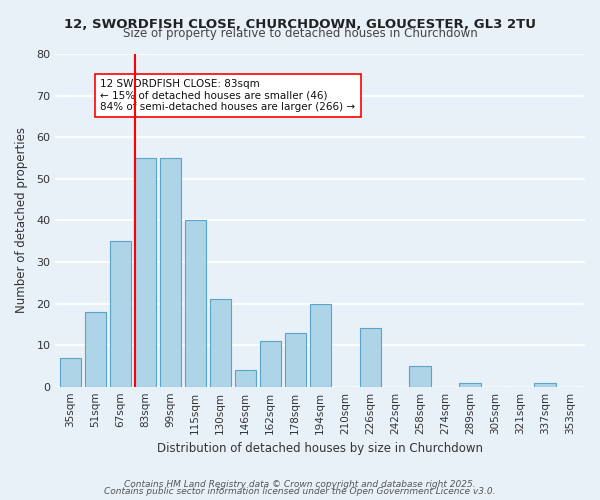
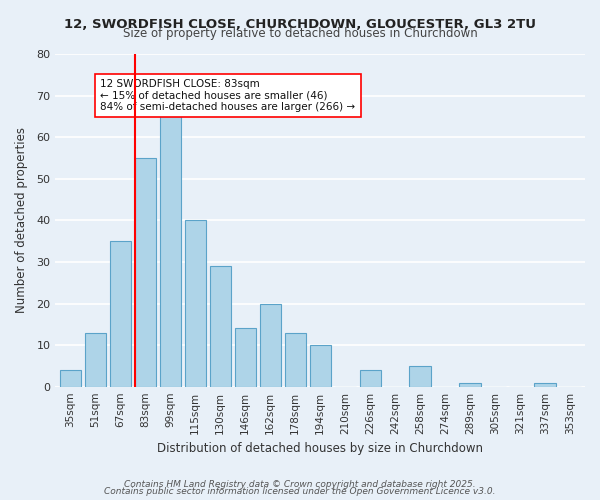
35sqm: 7 -> 4
51sqm: 18 -> 13
99sqm: 55 -> 65
130sqm: 21 -> 29
146sqm: 4 -> 14
162sqm: 11 -> 20
194sqm: 20 -> 10
226sqm: 14 -> 4
